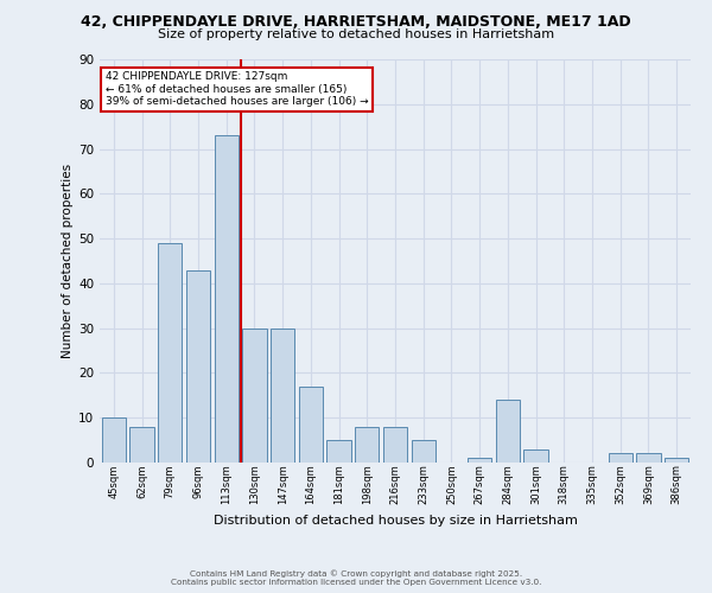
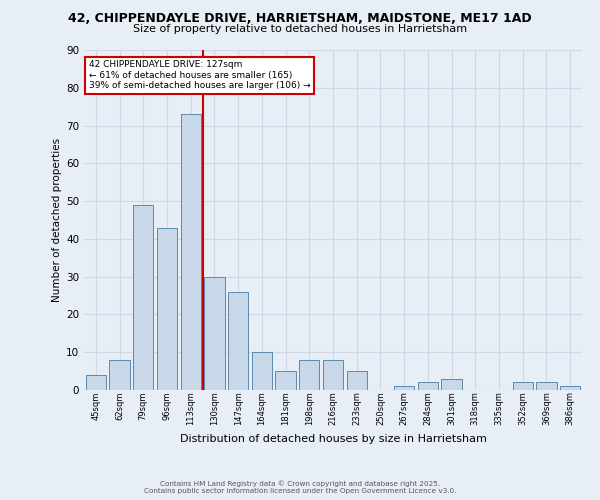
45sqm: 10 -> 4
147sqm: 30 -> 26
164sqm: 17 -> 10
284sqm: 14 -> 2
